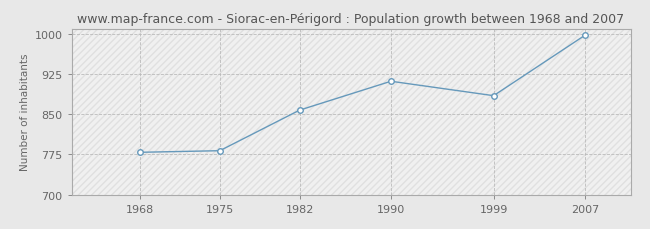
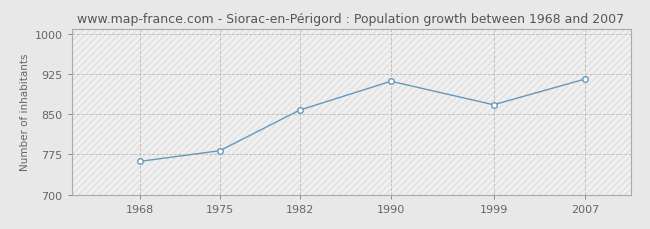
1968: 779 -> 762
1999: 885 -> 868
2007: 998 -> 916
